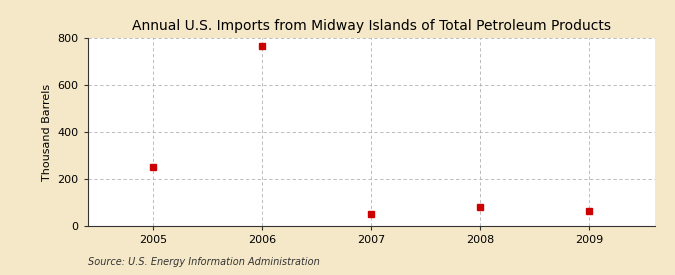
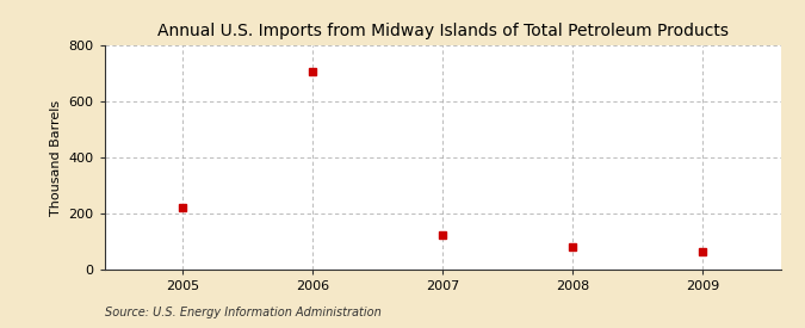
2005: 250 -> 220
2006: 770 -> 710
2007: 50 -> 120
